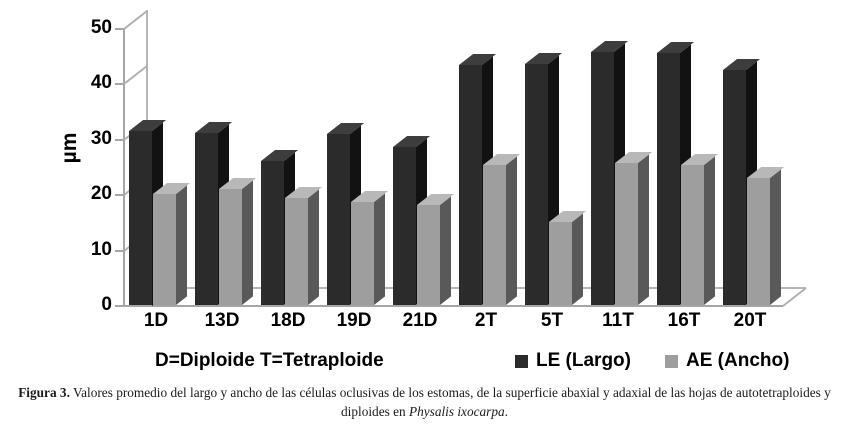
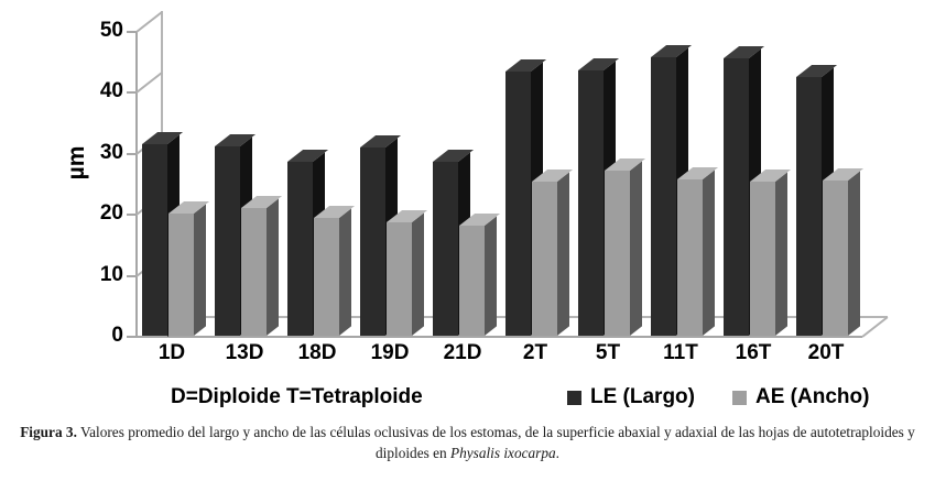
LE (Largo)/18D: 26 -> 28
AE (Ancho)/5T: 15 -> 27
AE (Ancho)/20T: 23 -> 26
